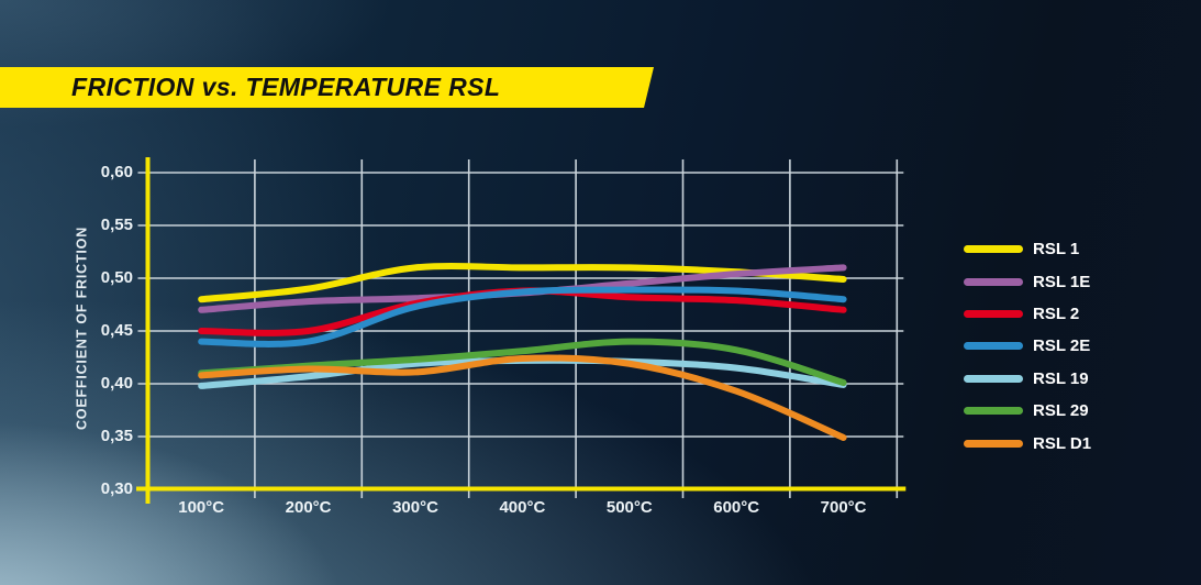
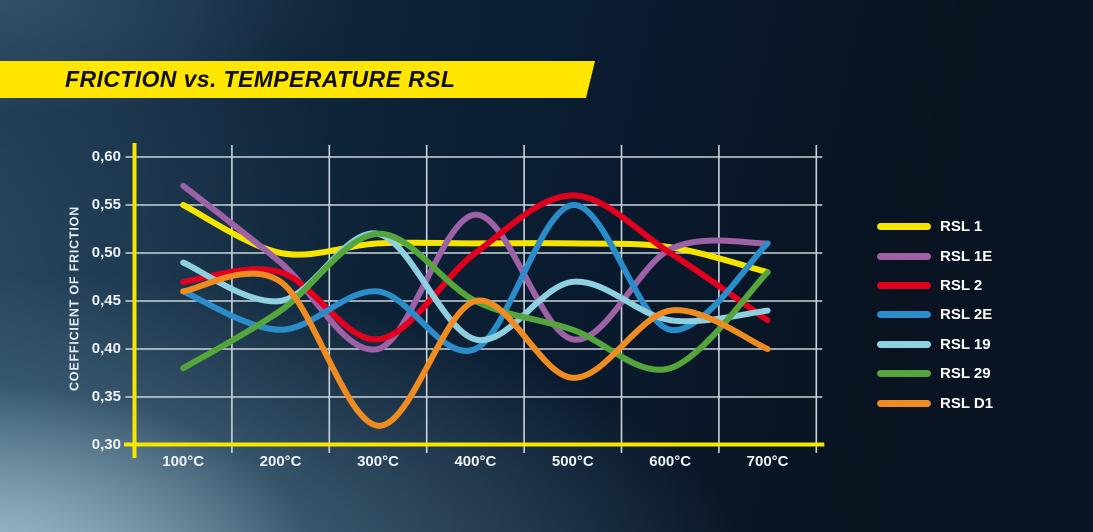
RSL 1/100°C: 0,48 -> 0,55
RSL 1E/100°C: 0,47 -> 0,57
RSL 2/100°C: 0,45 -> 0,47
RSL 2E/100°C: 0,44 -> 0,46
RSL 19/100°C: 0,40 -> 0,49
RSL 29/100°C: 0,41 -> 0,38
RSL D1/100°C: 0,41 -> 0,46
RSL 1/200°C: 0,49 -> 0,50
RSL 1E/200°C: 0,48 -> 0,49
RSL 2/200°C: 0,45 -> 0,48
RSL 2E/200°C: 0,44 -> 0,42
RSL 19/200°C: 0,41 -> 0,45
RSL 29/200°C: 0,42 -> 0,44
RSL D1/200°C: 0,41 -> 0,47
RSL 1E/300°C: 0,48 -> 0,40
RSL 2/300°C: 0,48 -> 0,41
RSL 2E/300°C: 0,47 -> 0,46
RSL 19/300°C: 0,42 -> 0,52
RSL 29/300°C: 0,42 -> 0,52
RSL D1/300°C: 0,41 -> 0,32
RSL 1E/400°C: 0,49 -> 0,54
RSL 2/400°C: 0,49 -> 0,50
RSL 2E/400°C: 0,49 -> 0,40
RSL 19/400°C: 0,42 -> 0,41
RSL 29/400°C: 0,43 -> 0,45
RSL D1/400°C: 0,42 -> 0,45
RSL 1E/500°C: 0,49 -> 0,41
RSL 2/500°C: 0,48 -> 0,56
RSL 2E/500°C: 0,49 -> 0,55
RSL 19/500°C: 0,42 -> 0,47
RSL 29/500°C: 0,44 -> 0,42
RSL D1/500°C: 0,42 -> 0,37
RSL 2/600°C: 0,48 -> 0,50
RSL 2E/600°C: 0,49 -> 0,42
RSL 19/600°C: 0,41 -> 0,43
RSL 29/600°C: 0,43 -> 0,38
RSL D1/600°C: 0,39 -> 0,44
RSL 1/700°C: 0,50 -> 0,48
RSL 2/700°C: 0,47 -> 0,43
RSL 2E/700°C: 0,48 -> 0,51
RSL 19/700°C: 0,40 -> 0,44
RSL 29/700°C: 0,40 -> 0,48
RSL D1/700°C: 0,35 -> 0,40
